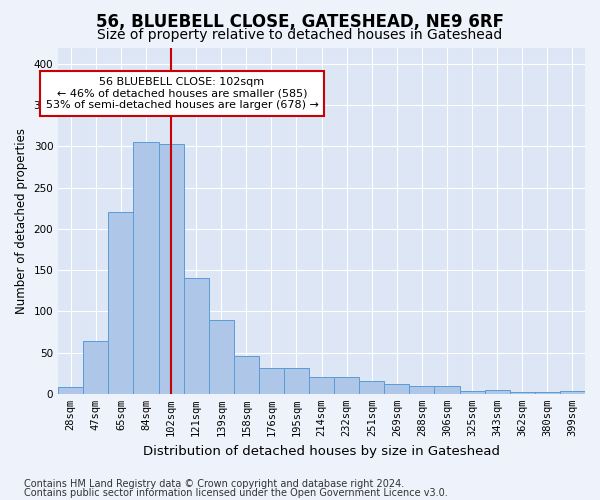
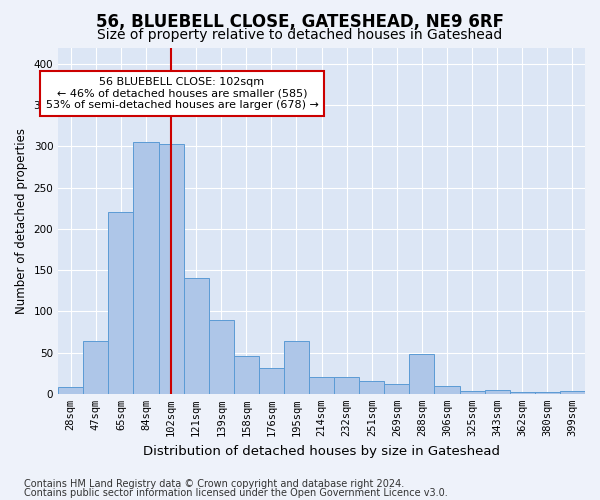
195sqm: 31 -> 64
288sqm: 10 -> 48
